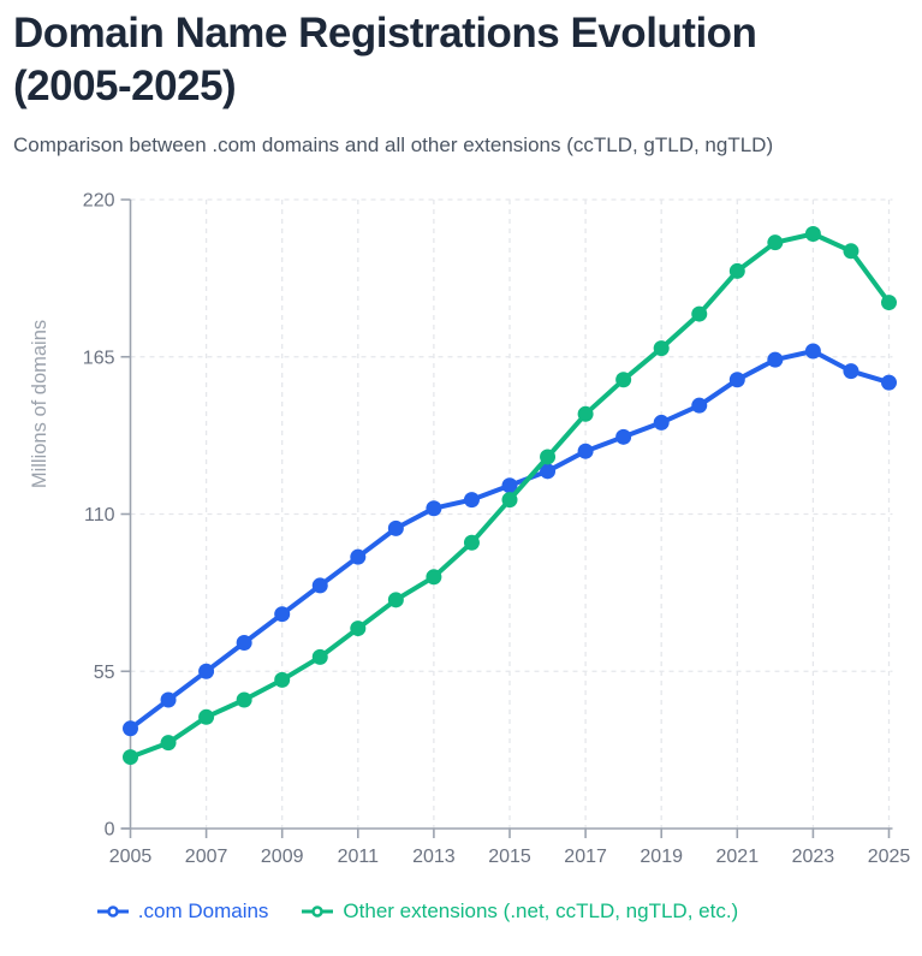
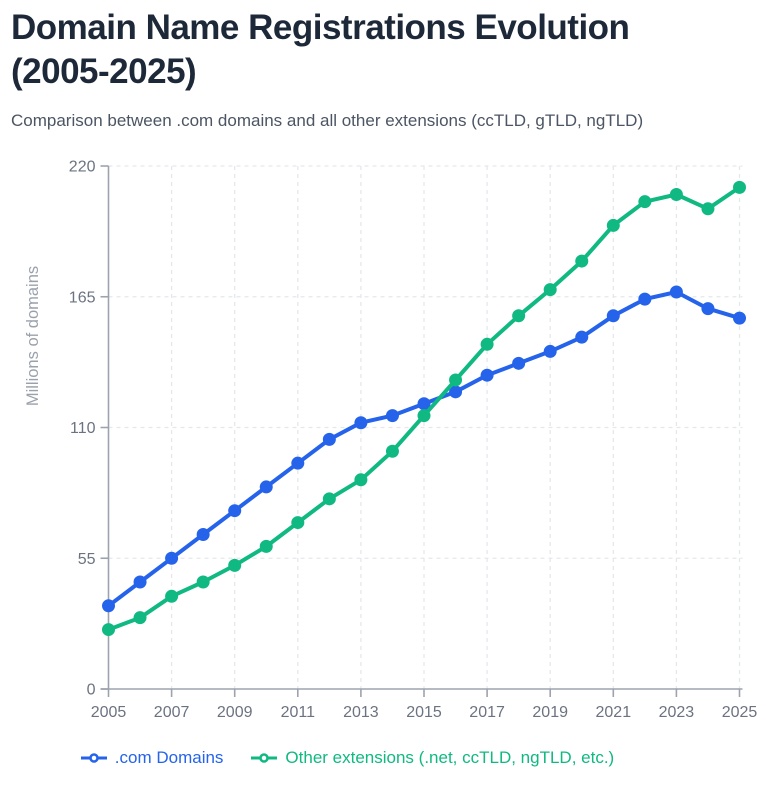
Other extensions (.net, ccTLD, ngTLD, etc.)/2025: 184 -> 211
